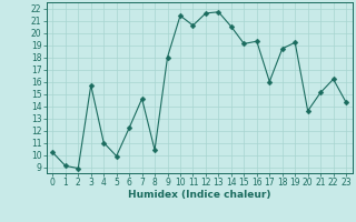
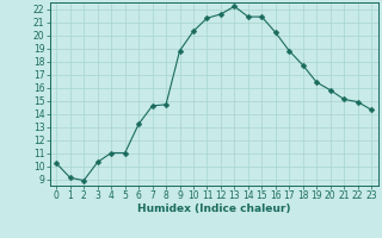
3: 15.7 -> 10.3
5: 9.9 -> 11.0
6: 12.2 -> 13.2
8: 10.4 -> 14.7
9: 18.0 -> 18.8
10: 21.4 -> 20.3
11: 20.6 -> 21.3
13: 21.7 -> 22.2
14: 20.5 -> 21.4
15: 19.1 -> 21.4
16: 19.3 -> 20.2
17: 16.0 -> 18.8
18: 18.7 -> 17.7
19: 19.2 -> 16.4
20: 13.6 -> 15.8
22: 16.2 -> 14.9
